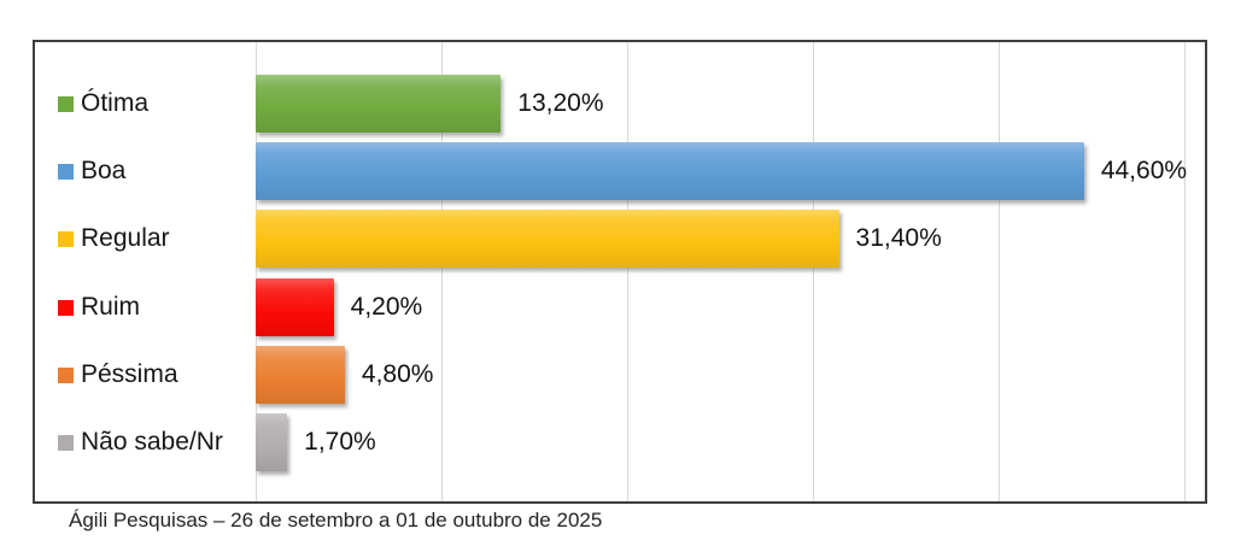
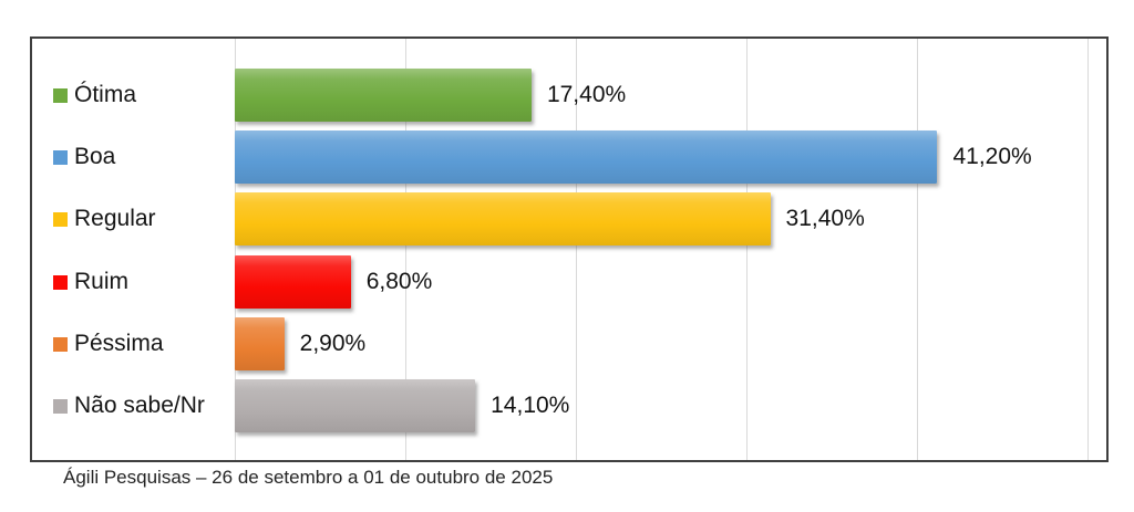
Ótima: 13,20% -> 17,40%
Boa: 44,60% -> 41,20%
Ruim: 4,20% -> 6,80%
Péssima: 4,80% -> 2,90%
Não sabe/Nr: 1,70% -> 14,10%
